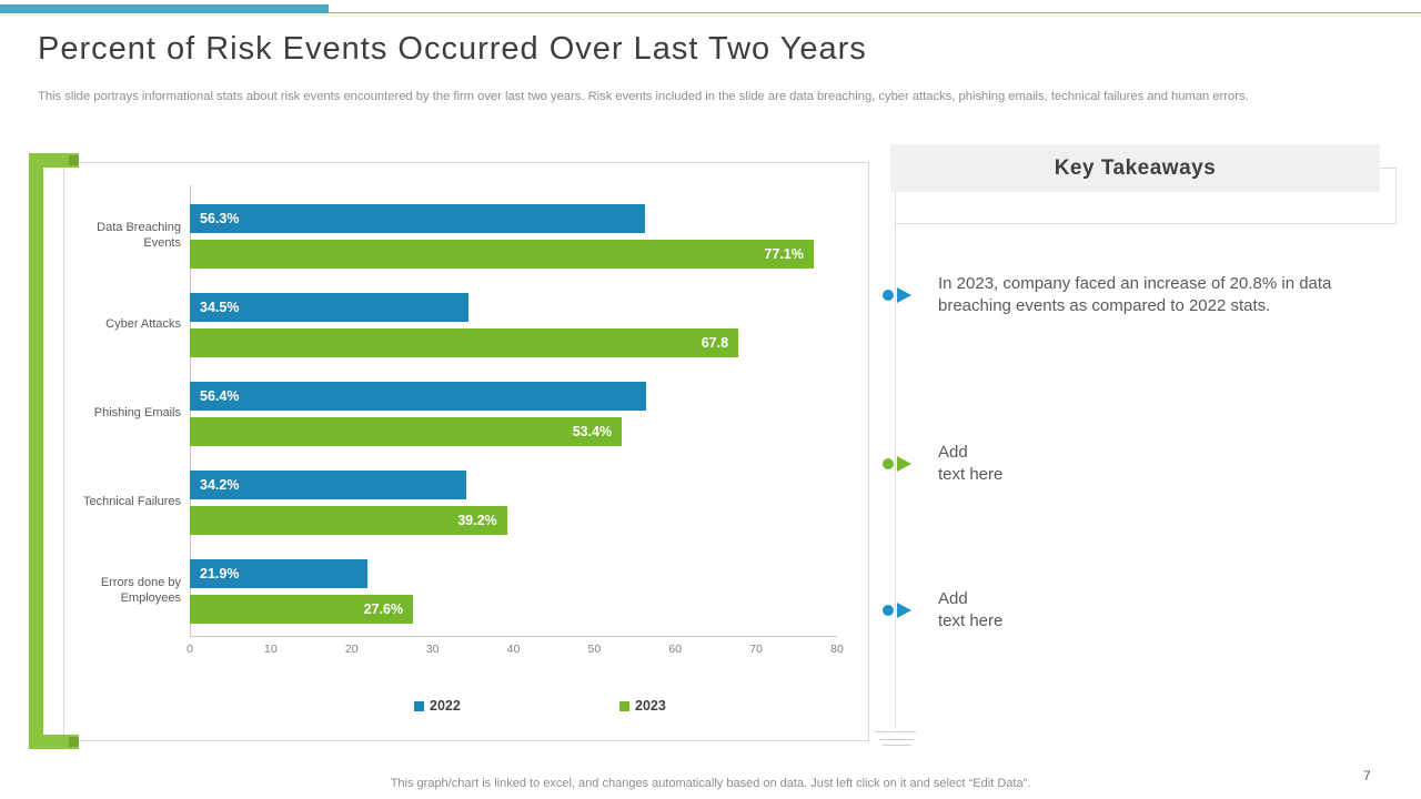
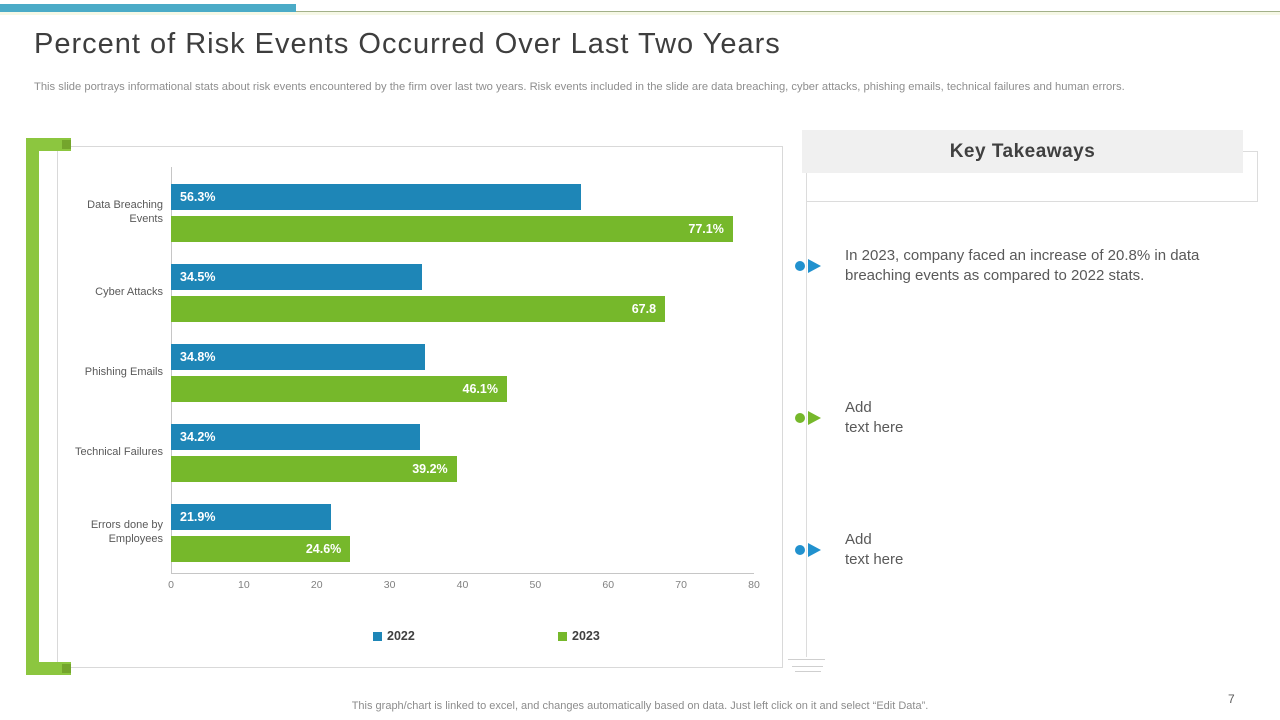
2022/Phishing Emails: 56.4% -> 34.8%
2023/Phishing Emails: 53.4% -> 46.1%
2023/Errors done by Employees: 27.6% -> 24.6%
